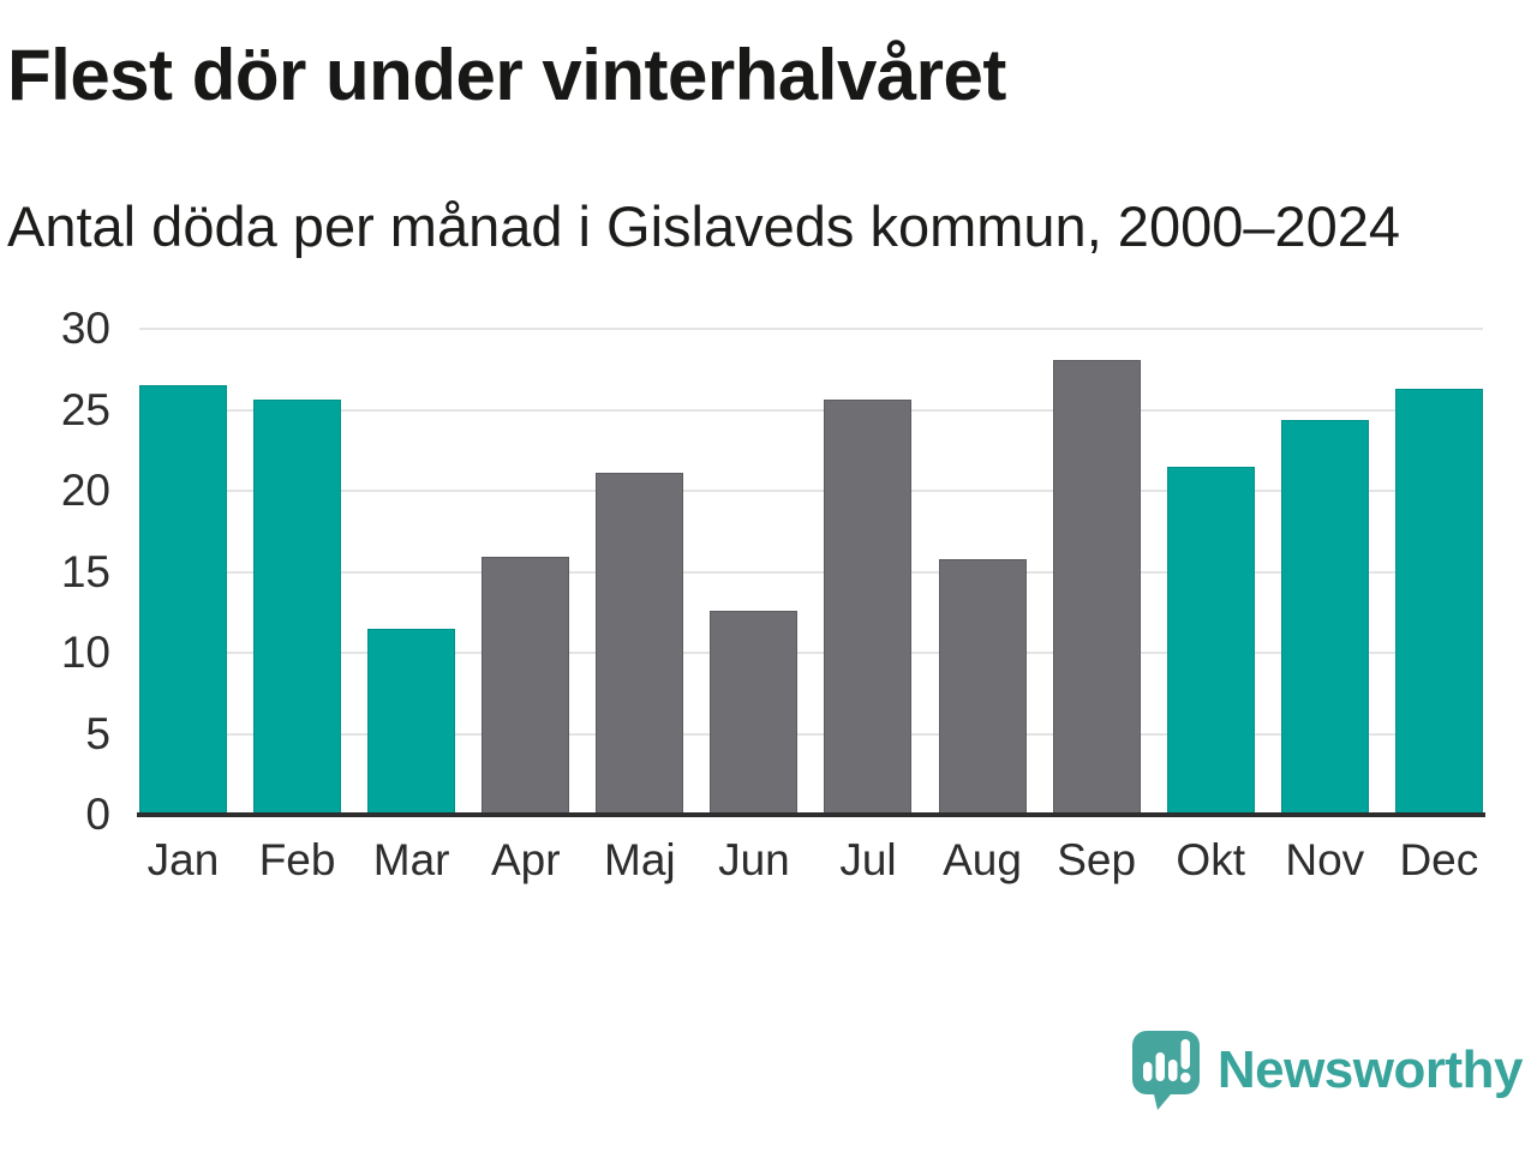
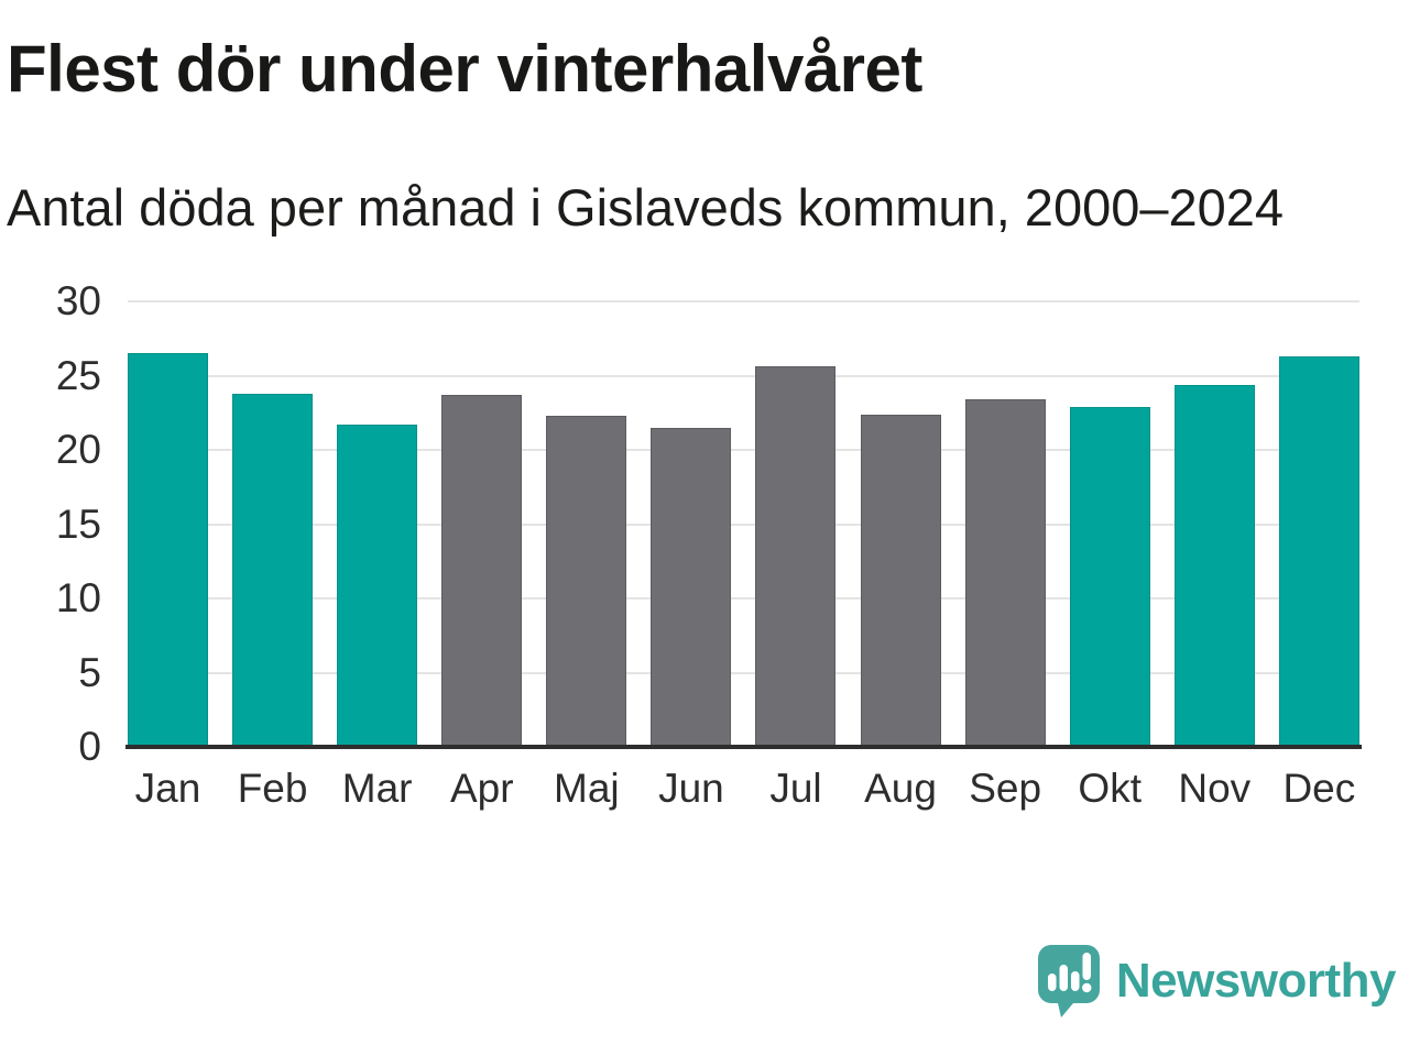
Feb: 25.6 -> 23.8
Mar: 11.5 -> 21.7
Apr: 15.9 -> 23.7
Maj: 21.1 -> 22.3
Jun: 12.6 -> 21.5
Aug: 15.8 -> 22.4
Sep: 28.1 -> 23.4
Okt: 21.5 -> 22.9
